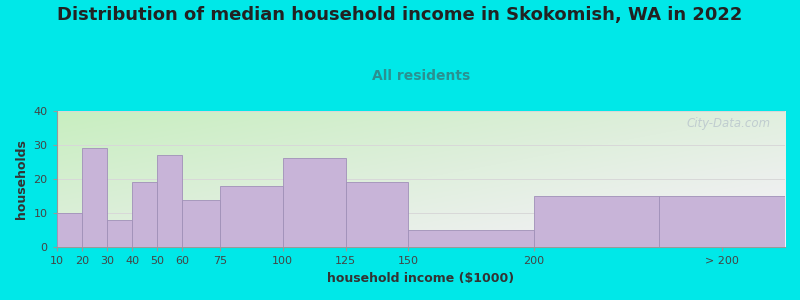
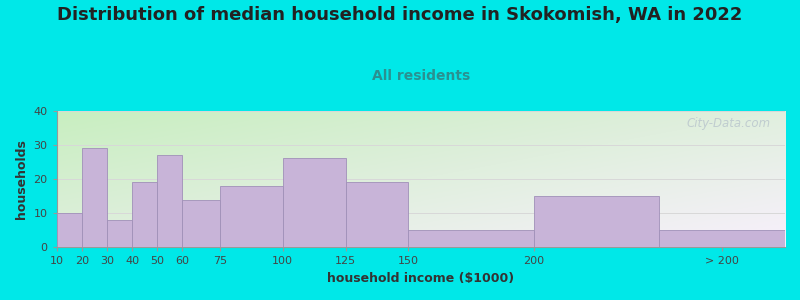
> 200: 15 -> 5
